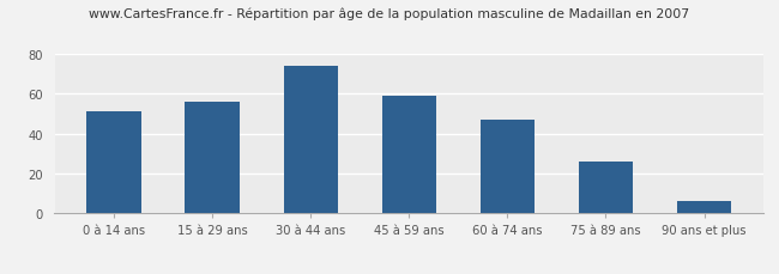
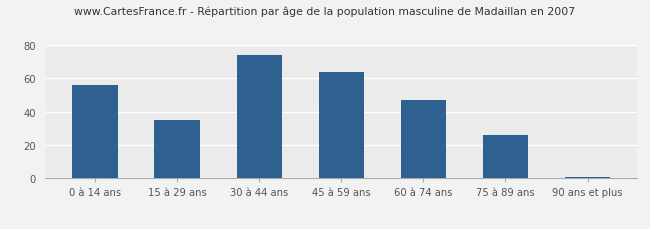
0 à 14 ans: 51 -> 56
15 à 29 ans: 56 -> 35
45 à 59 ans: 59 -> 64
90 ans et plus: 6 -> 1
